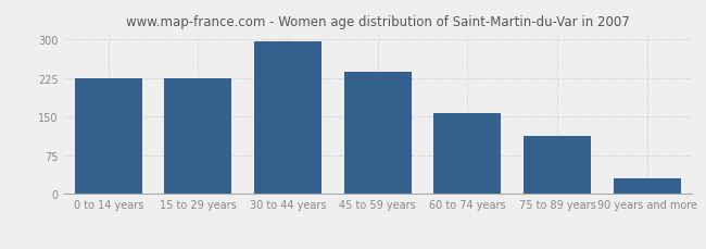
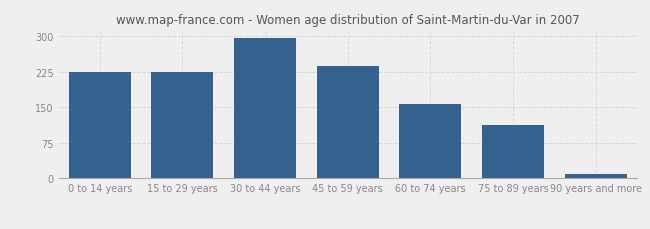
90 years and more: 30 -> 10
